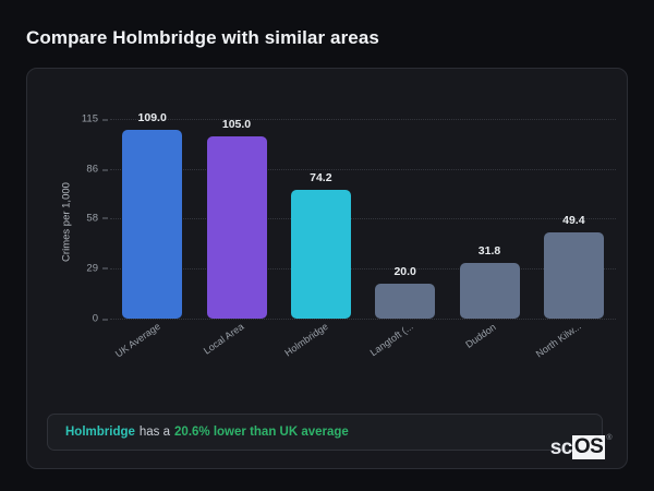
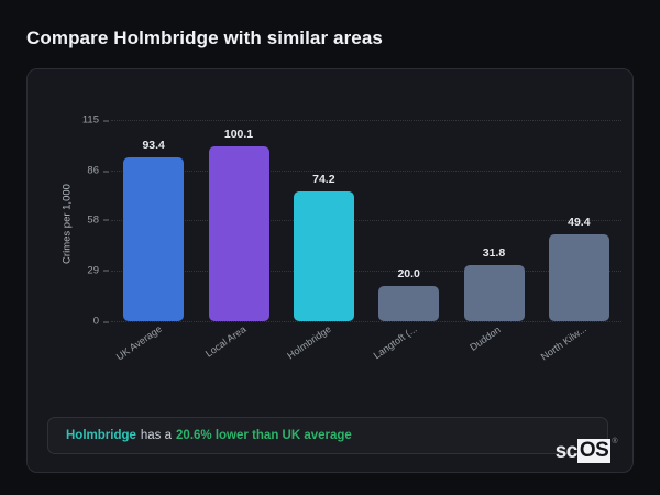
UK Average: 109.0 -> 93.4
Local Area: 105.0 -> 100.1
